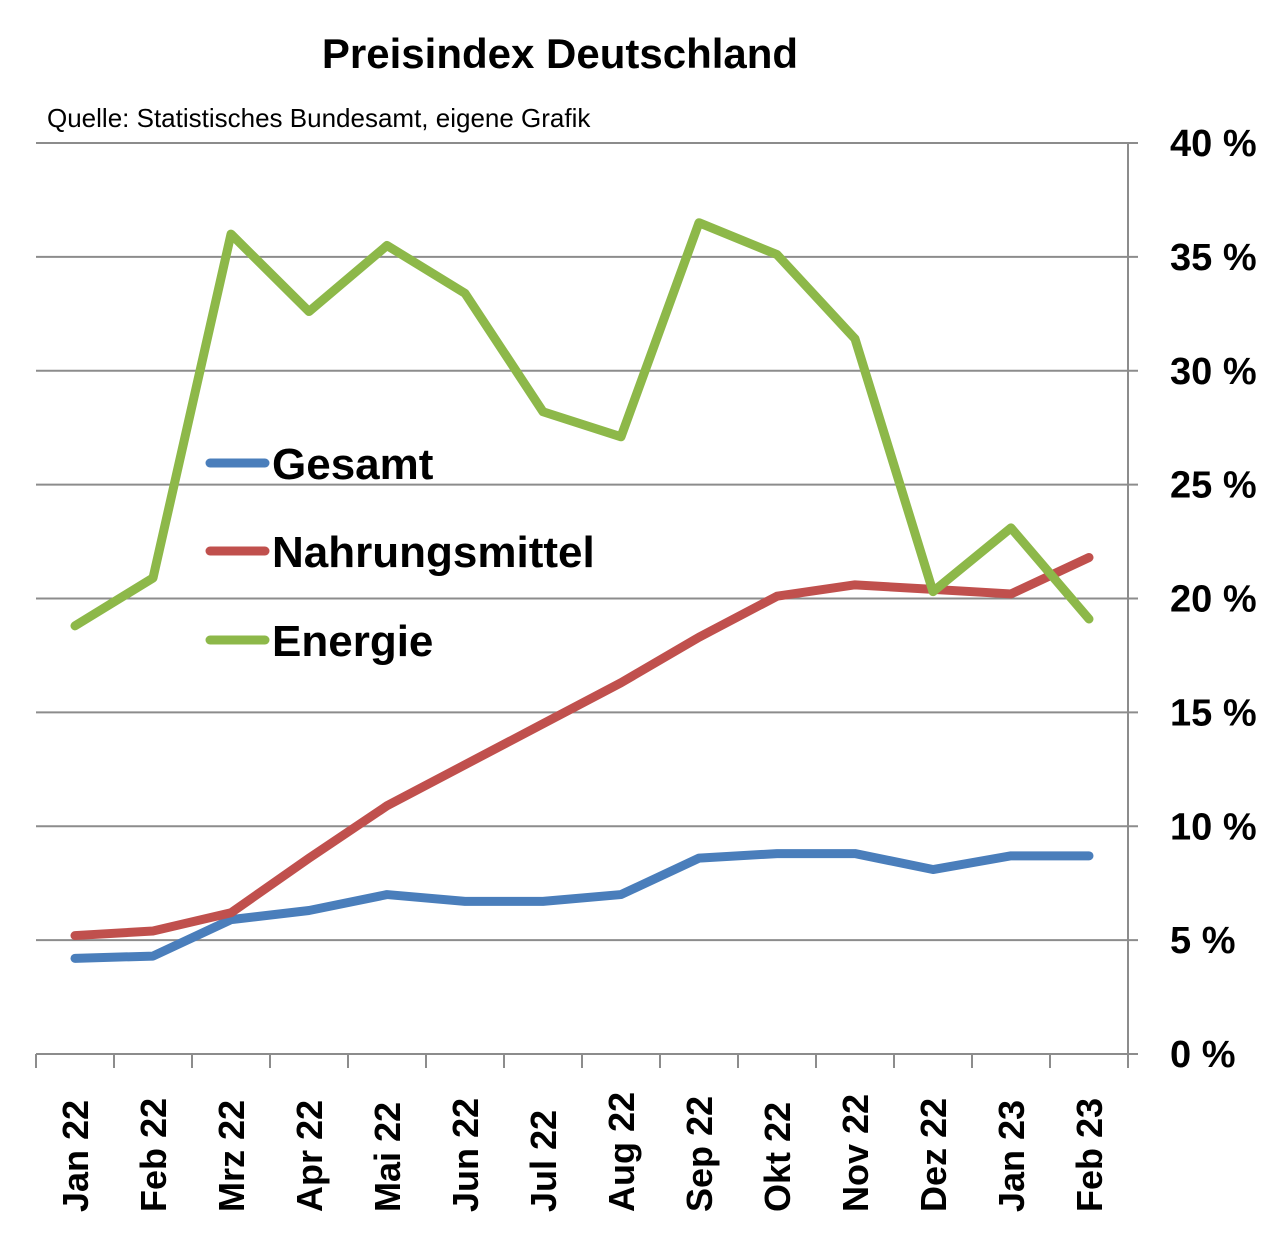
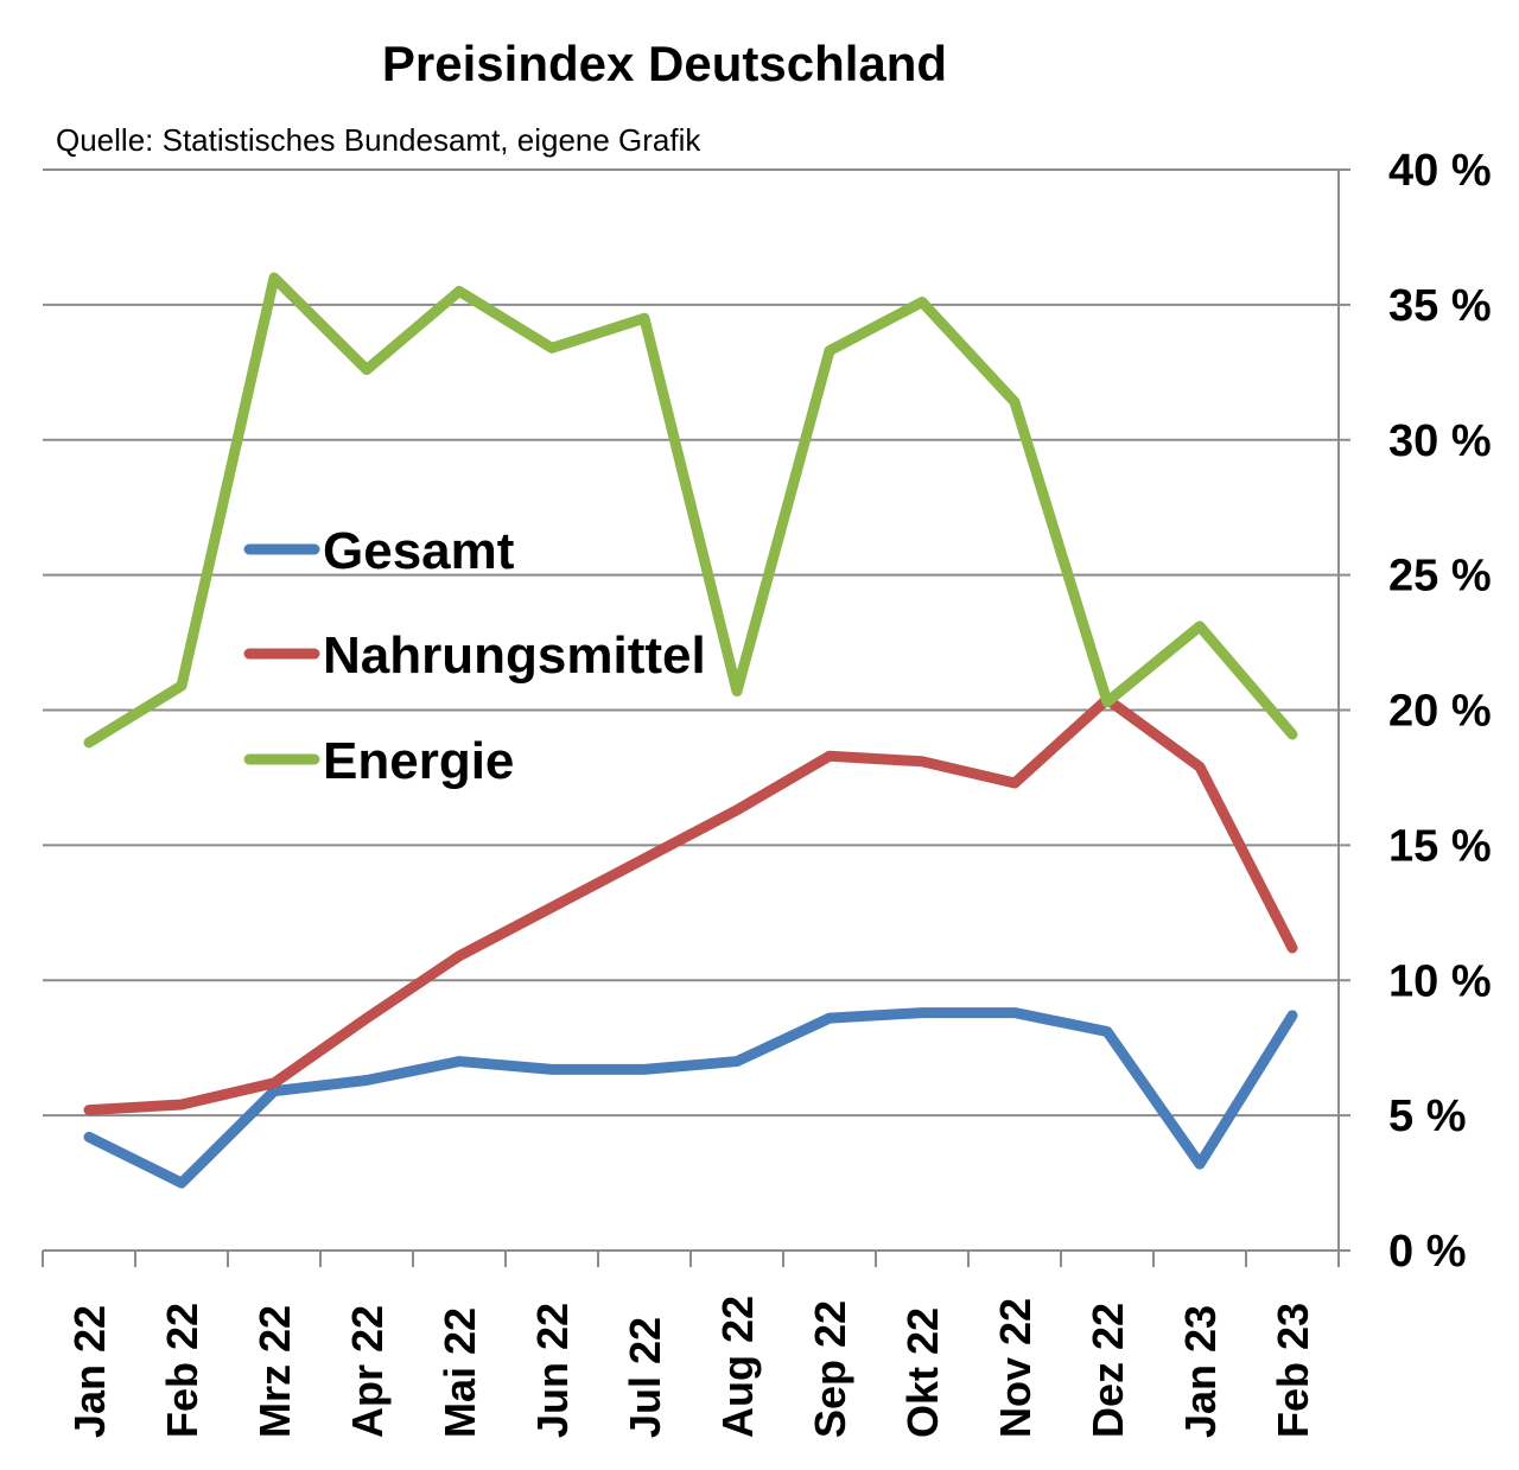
Gesamt/Feb 22: 4.3% -> 2.5%
Energie/Jul 22: 28.2% -> 34.5%
Energie/Aug 22: 27.1% -> 20.7%
Energie/Sep 22: 36.5% -> 33.3%
Nahrungsmittel/Okt 22: 20.1% -> 18.1%
Nahrungsmittel/Nov 22: 20.6% -> 17.3%
Gesamt/Jan 23: 8.7% -> 3.2%
Nahrungsmittel/Jan 23: 20.2% -> 17.9%
Nahrungsmittel/Feb 23: 21.8% -> 11.2%
